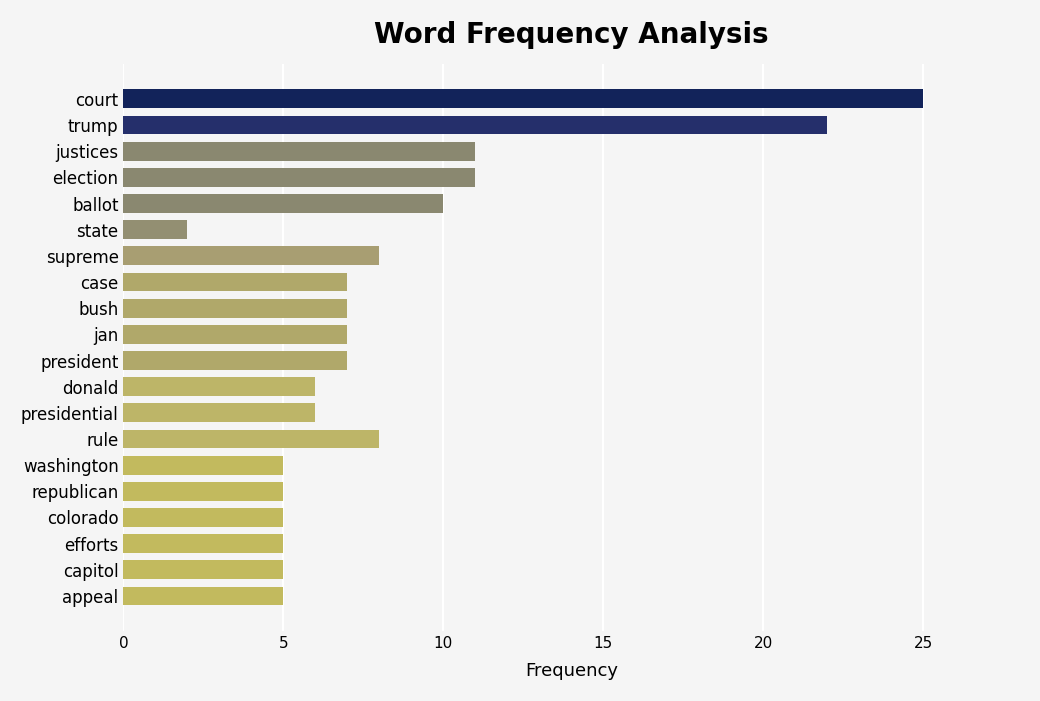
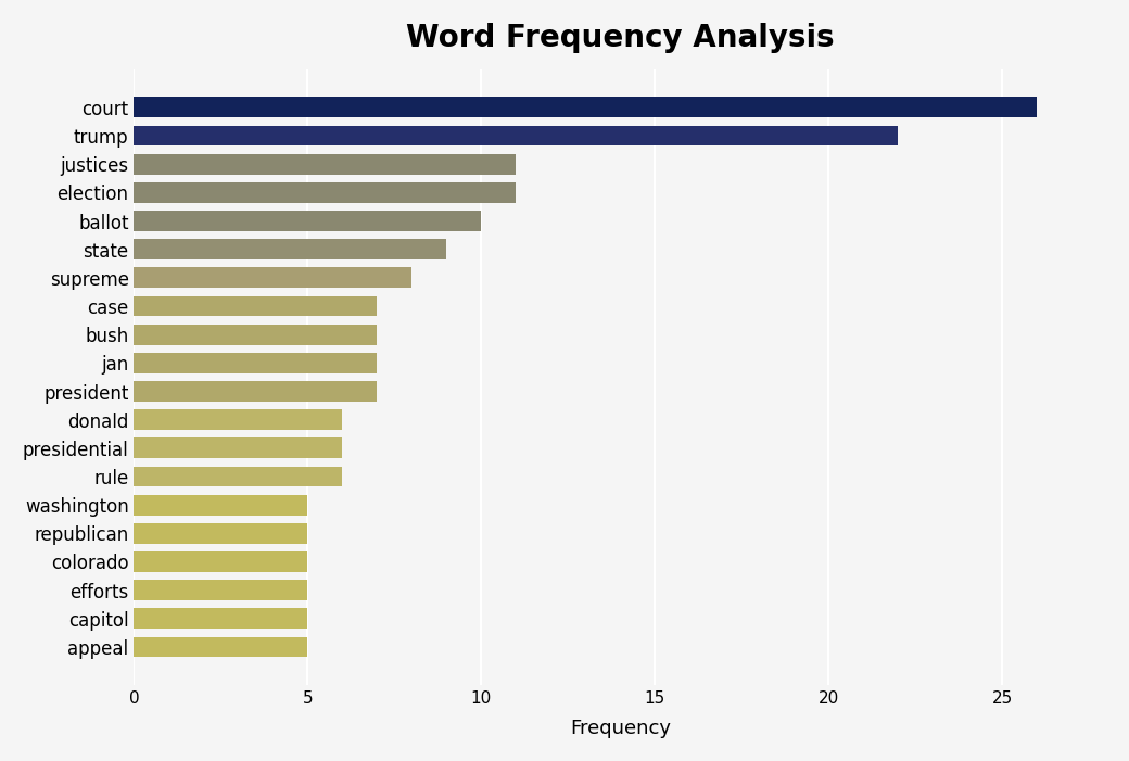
court: 25 -> 26
state: 2 -> 9
rule: 8 -> 6
